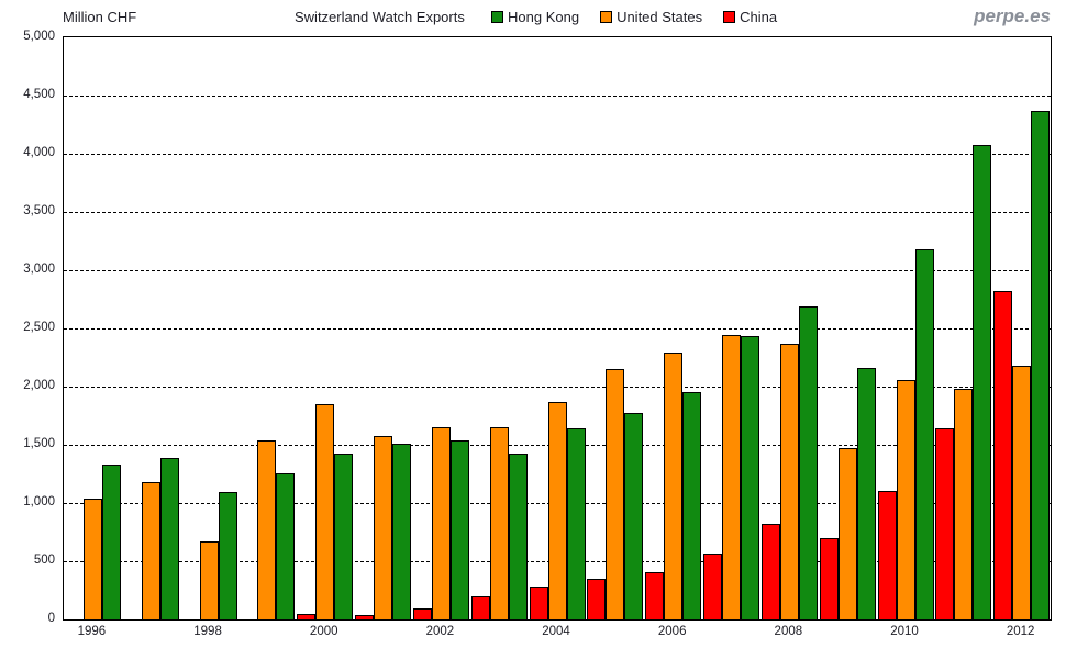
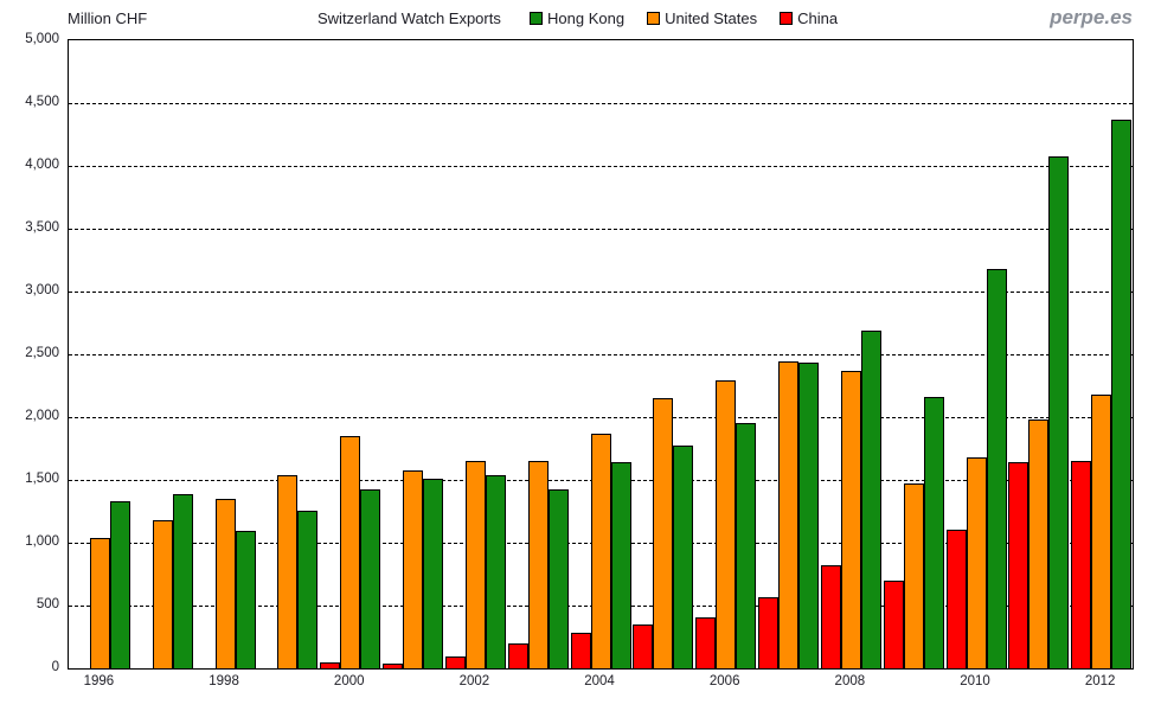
United States/1998: 670 -> 1340
United States/2010: 2060 -> 1680
China/2012: 2820 -> 1650
